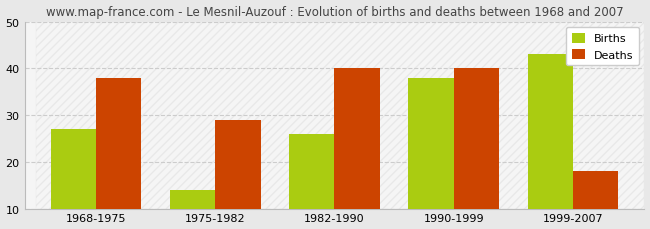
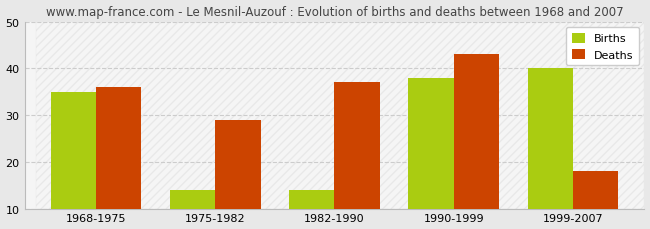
Births/1968-1975: 27 -> 35
Deaths/1968-1975: 38 -> 36
Births/1982-1990: 26 -> 14
Deaths/1982-1990: 40 -> 37
Deaths/1990-1999: 40 -> 43
Births/1999-2007: 43 -> 40
